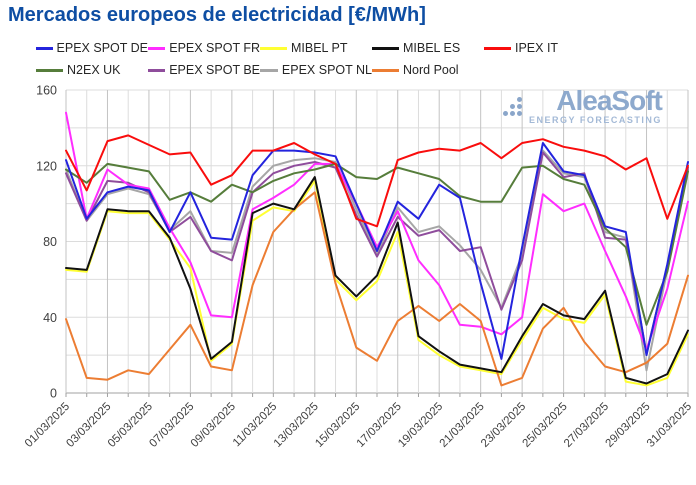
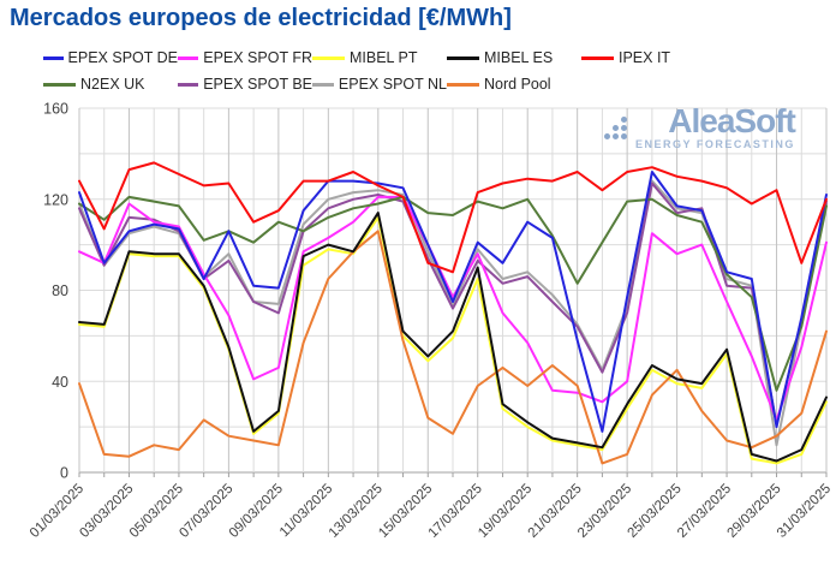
EPEX SPOT FR/01/03/2025: 148 -> 97
MIBEL PT/07/03/2025: 66 -> 54
Nord Pool/07/03/2025: 36 -> 16
EPEX SPOT FR/09/03/2025: 40 -> 46
N2EX UK/19/03/2025: 113 -> 120
N2EX UK/21/03/2025: 101 -> 83
EPEX SPOT BE/21/03/2025: 77 -> 64
